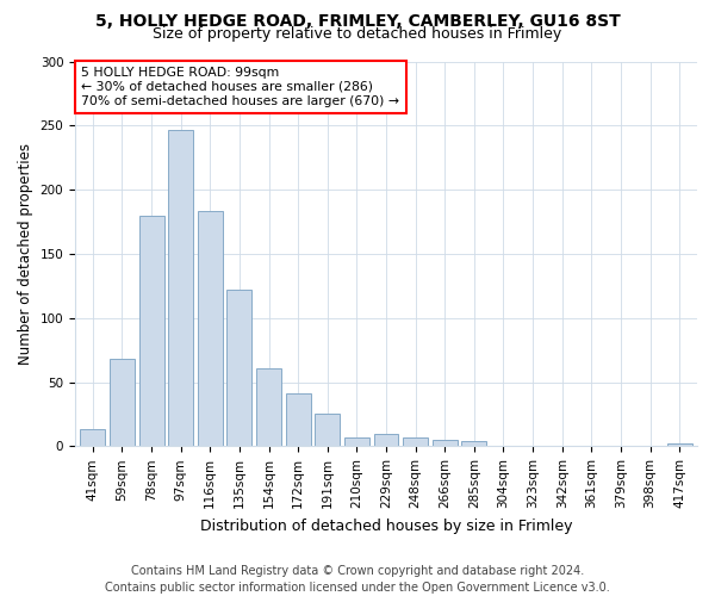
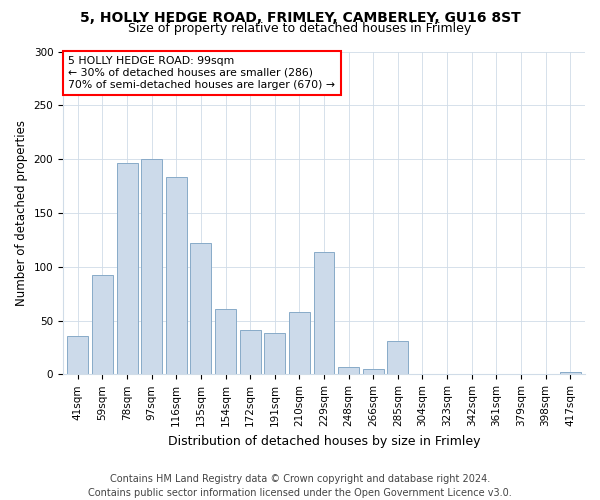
41sqm: 13 -> 36
59sqm: 68 -> 92
78sqm: 180 -> 196
97sqm: 247 -> 200
191sqm: 25 -> 38
210sqm: 7 -> 58
229sqm: 10 -> 114
285sqm: 4 -> 31
